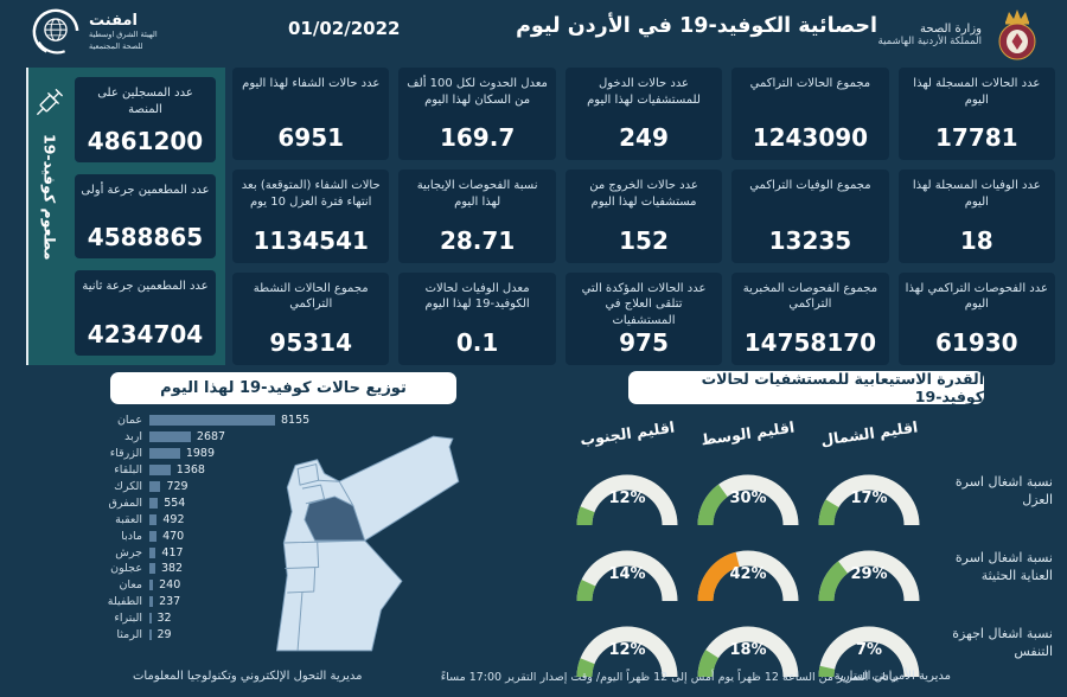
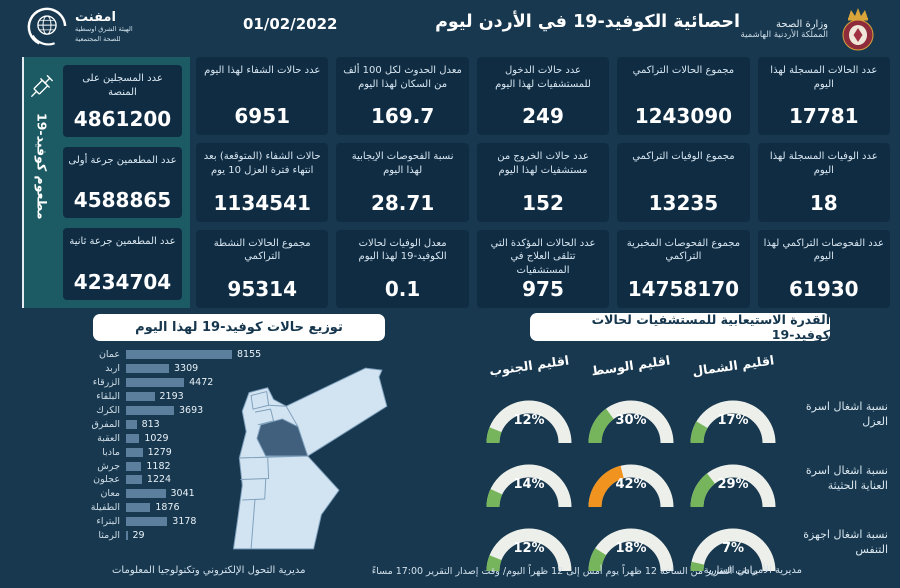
توزيع حالات كوفيد-19 لهذا اليوم/اربد: 2687 -> 3309
توزيع حالات كوفيد-19 لهذا اليوم/الزرقاء: 1989 -> 4472
توزيع حالات كوفيد-19 لهذا اليوم/البلقاء: 1368 -> 2193
توزيع حالات كوفيد-19 لهذا اليوم/الكرك: 729 -> 3693
توزيع حالات كوفيد-19 لهذا اليوم/المفرق: 554 -> 813
توزيع حالات كوفيد-19 لهذا اليوم/العقبة: 492 -> 1029
توزيع حالات كوفيد-19 لهذا اليوم/مادبا: 470 -> 1279
توزيع حالات كوفيد-19 لهذا اليوم/جرش: 417 -> 1182
توزيع حالات كوفيد-19 لهذا اليوم/عجلون: 382 -> 1224
توزيع حالات كوفيد-19 لهذا اليوم/معان: 240 -> 3041
توزيع حالات كوفيد-19 لهذا اليوم/الطفيلة: 237 -> 1876
توزيع حالات كوفيد-19 لهذا اليوم/البتراء: 32 -> 3178
